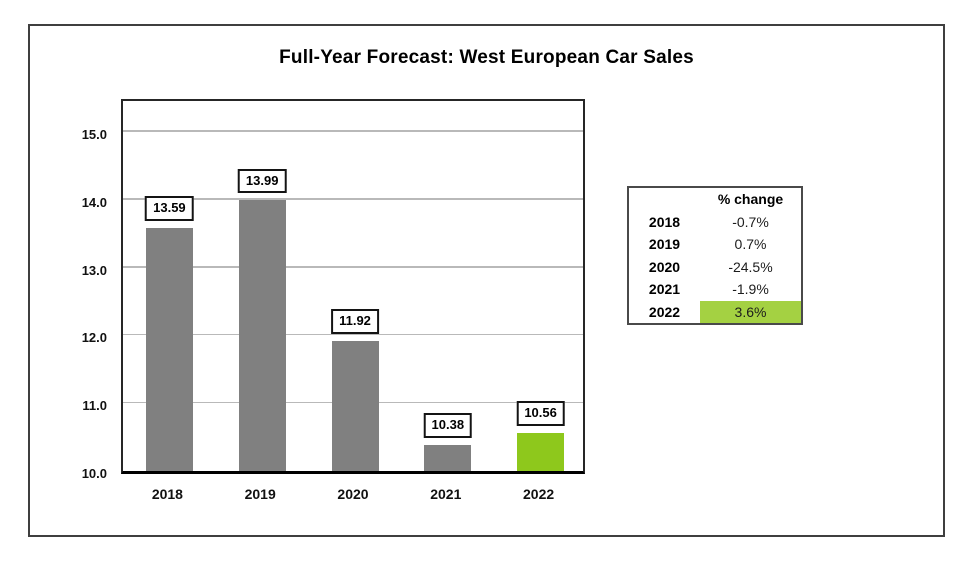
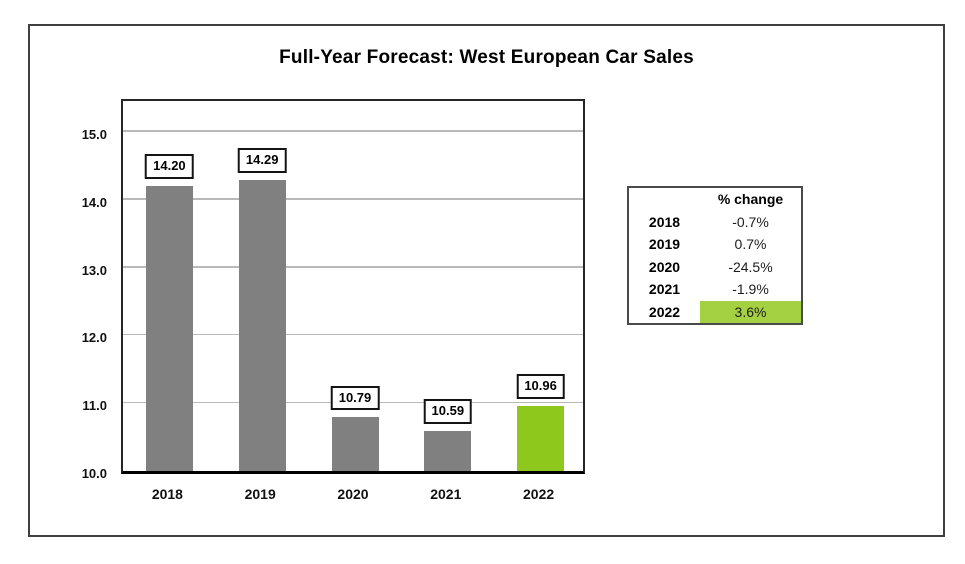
2018: 13.59 -> 14.20
2019: 13.99 -> 14.29
2020: 11.92 -> 10.79
2021: 10.38 -> 10.59
2022: 10.56 -> 10.96
